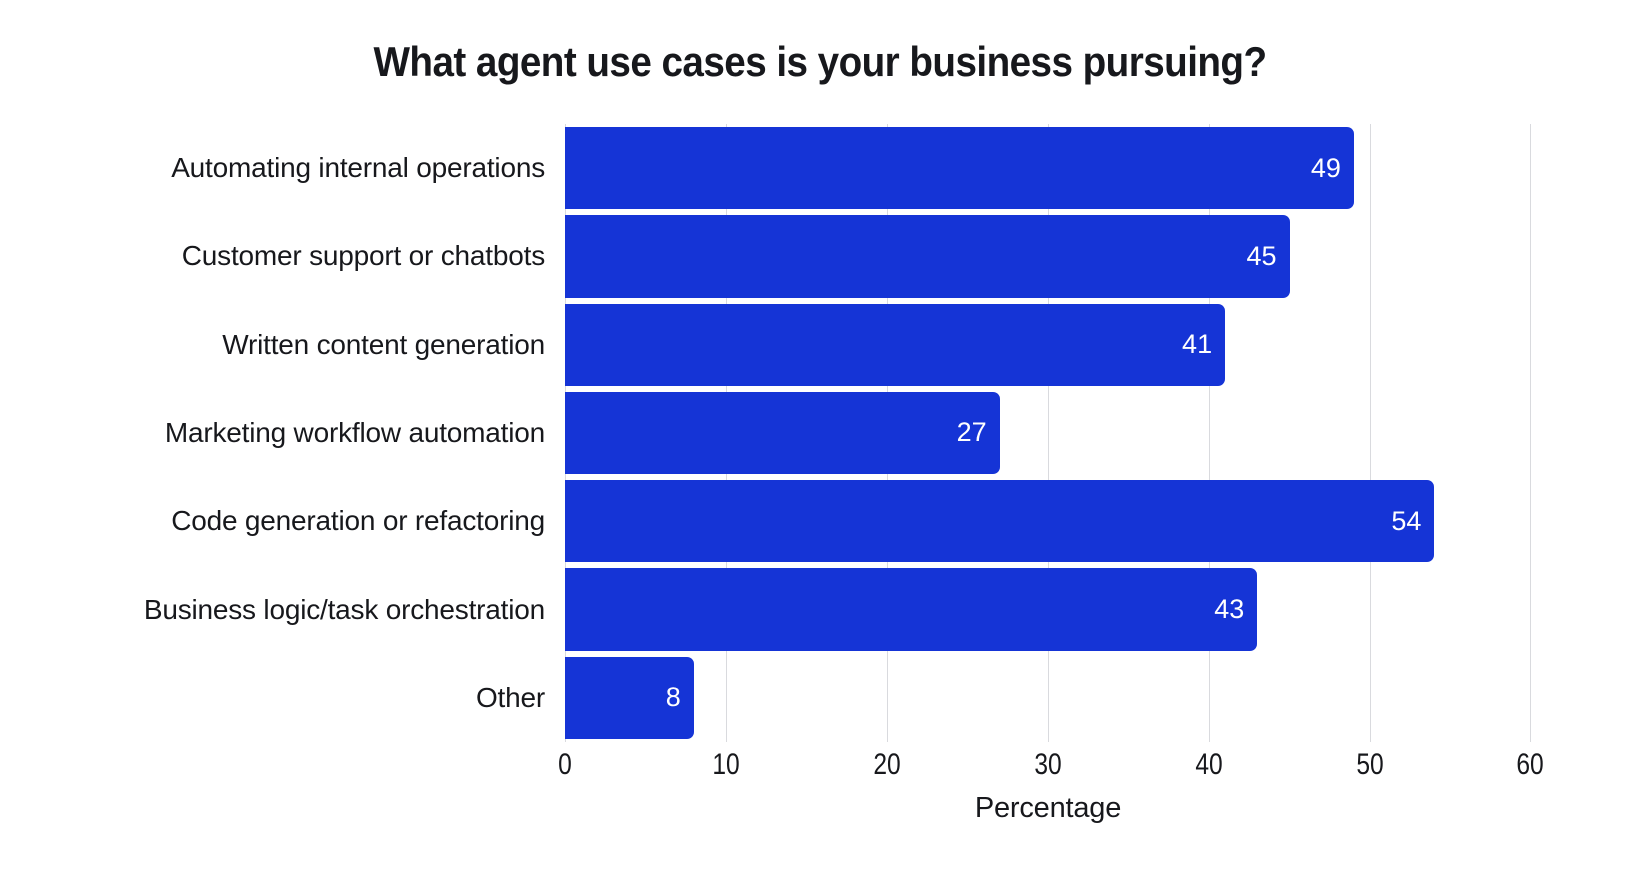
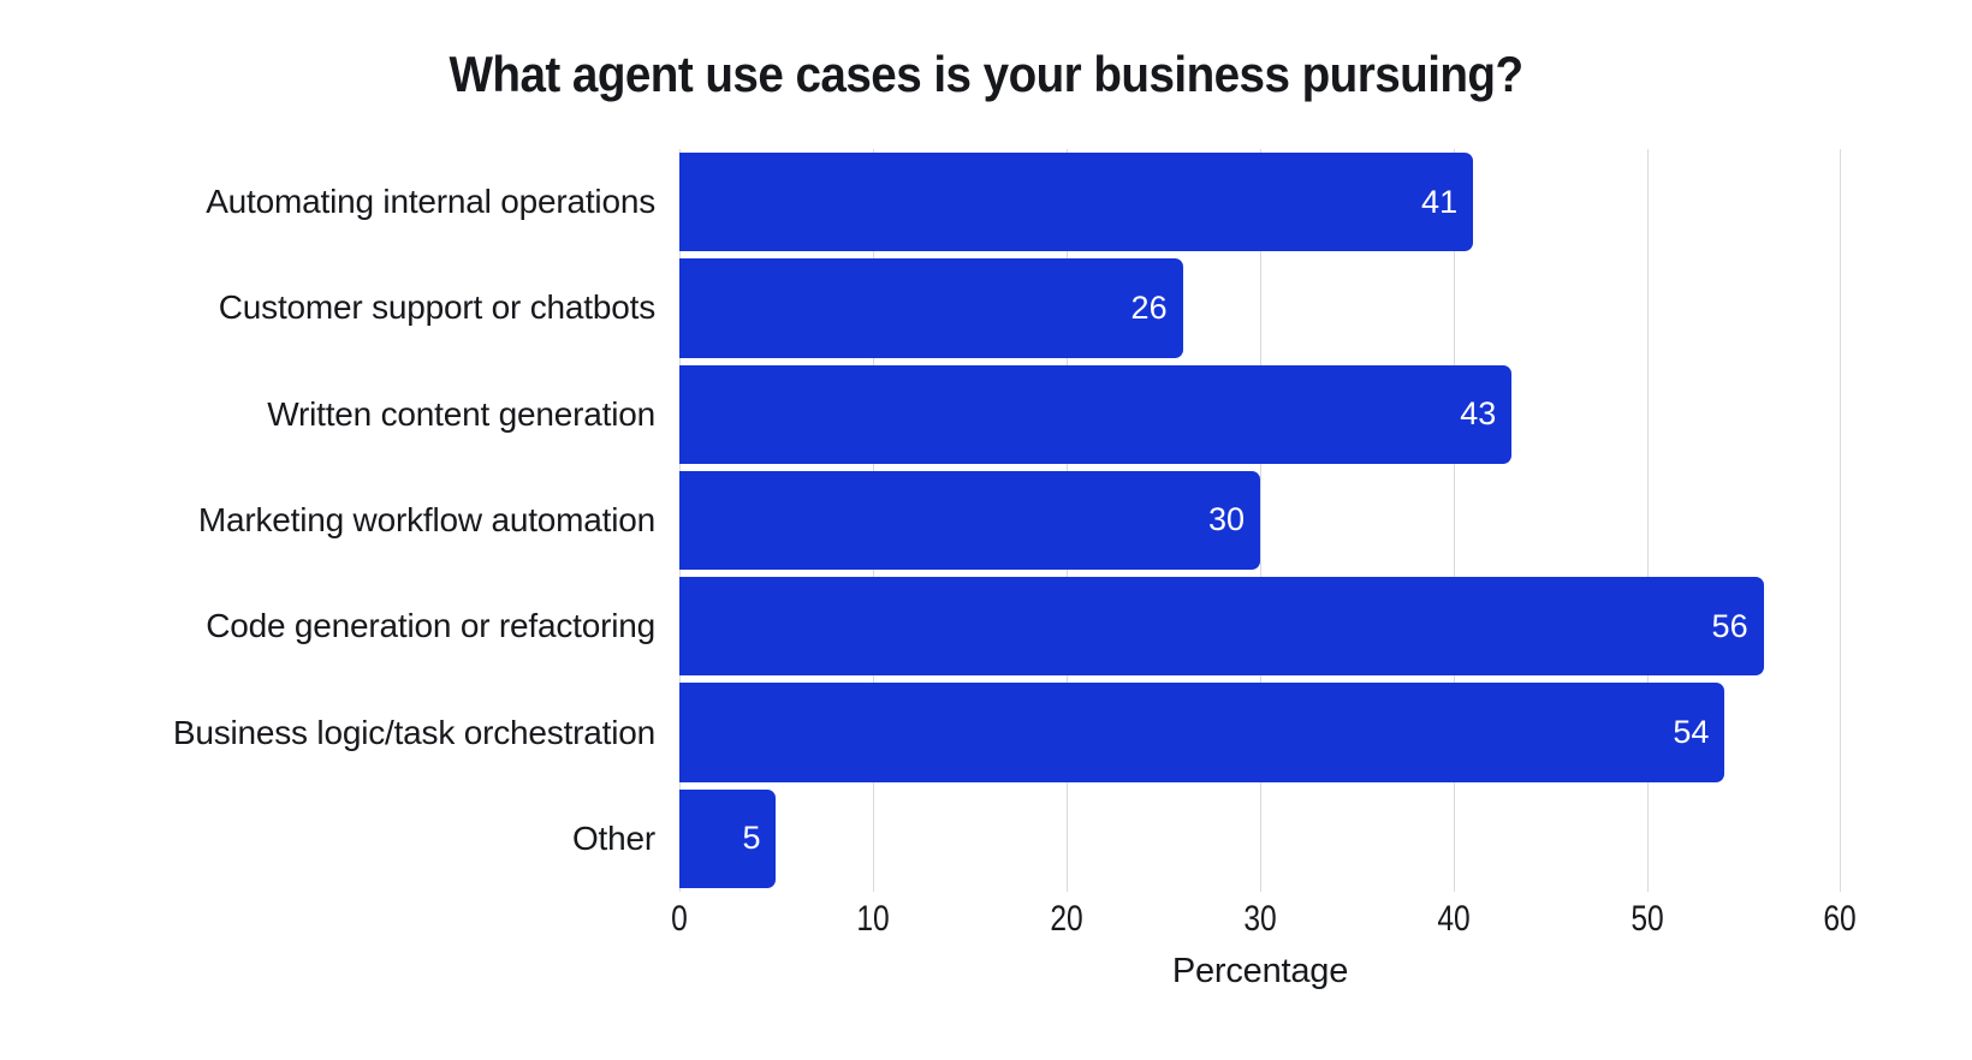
Automating internal operations: 49 -> 41
Customer support or chatbots: 45 -> 26
Written content generation: 41 -> 43
Marketing workflow automation: 27 -> 30
Code generation or refactoring: 54 -> 56
Business logic/task orchestration: 43 -> 54
Other: 8 -> 5
